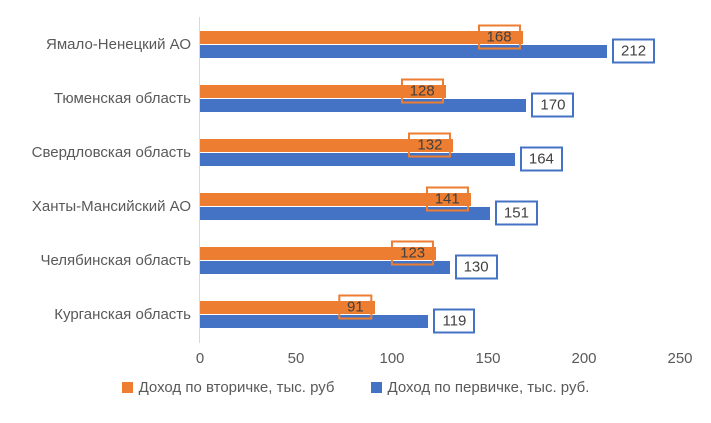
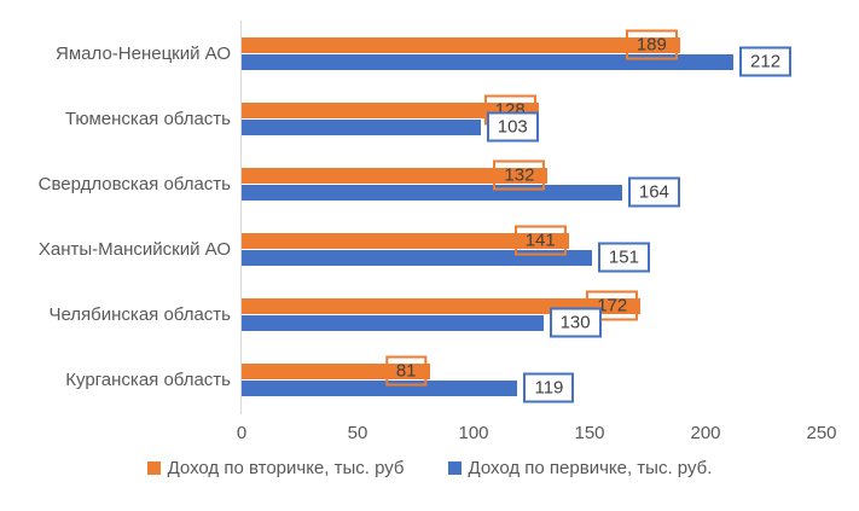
Доход по вторичке, тыс. руб/Ямало-Ненецкий АО: 168 -> 189
Доход по первичке, тыс. руб./Тюменская область: 170 -> 103
Доход по вторичке, тыс. руб/Челябинская область: 123 -> 172
Доход по вторичке, тыс. руб/Курганская область: 91 -> 81
